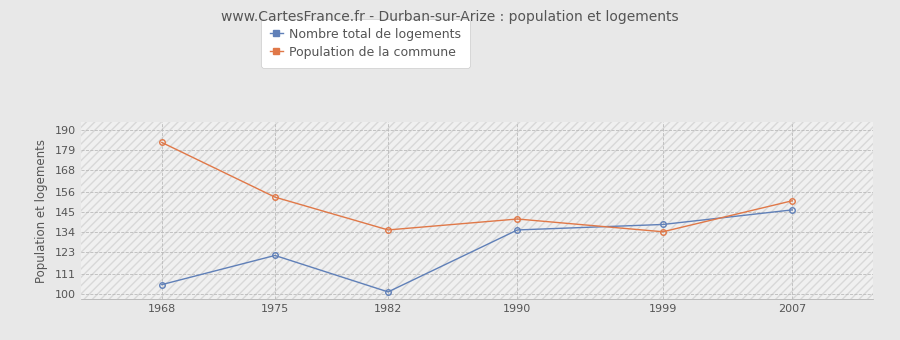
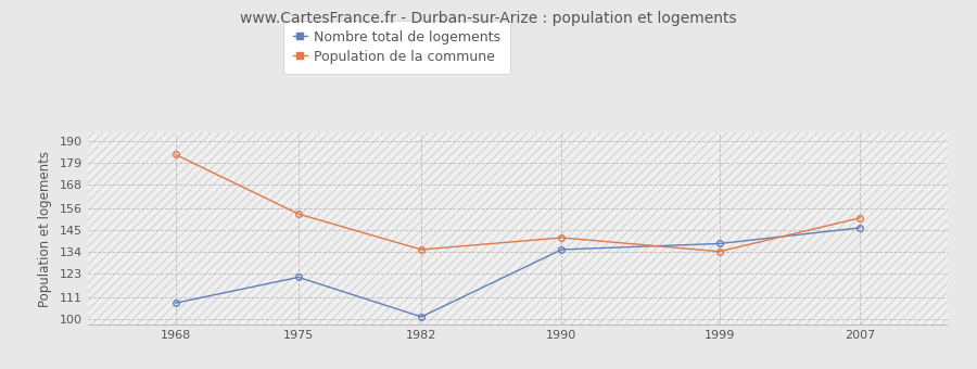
Nombre total de logements/1968: 105 -> 108
